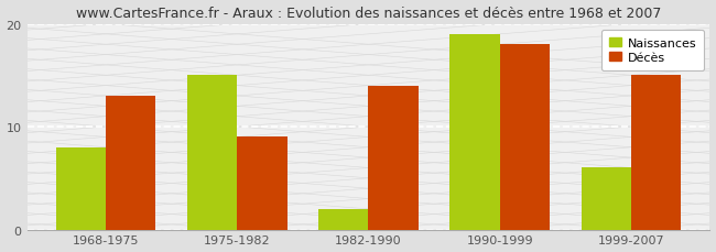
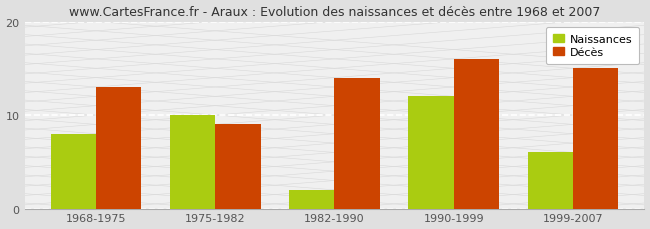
Naissances/1975-1982: 15 -> 10
Naissances/1990-1999: 19 -> 12
Décès/1990-1999: 18 -> 16
